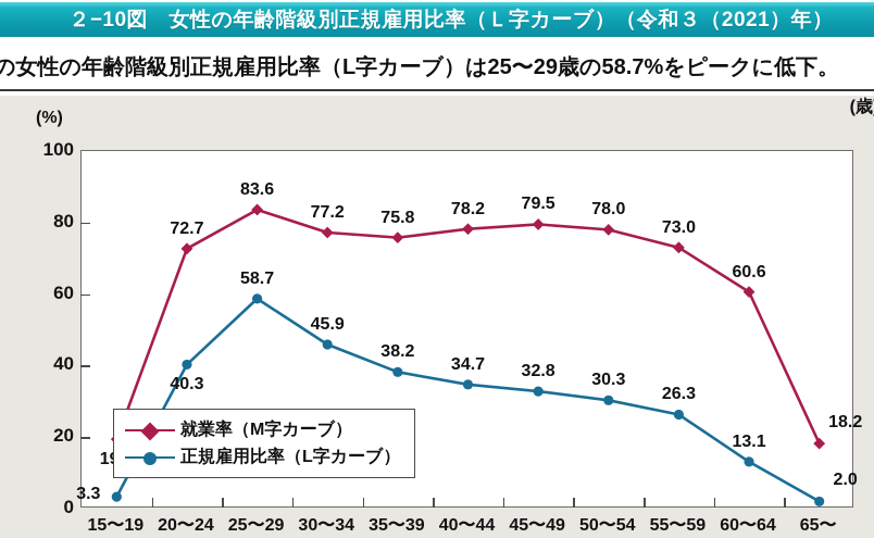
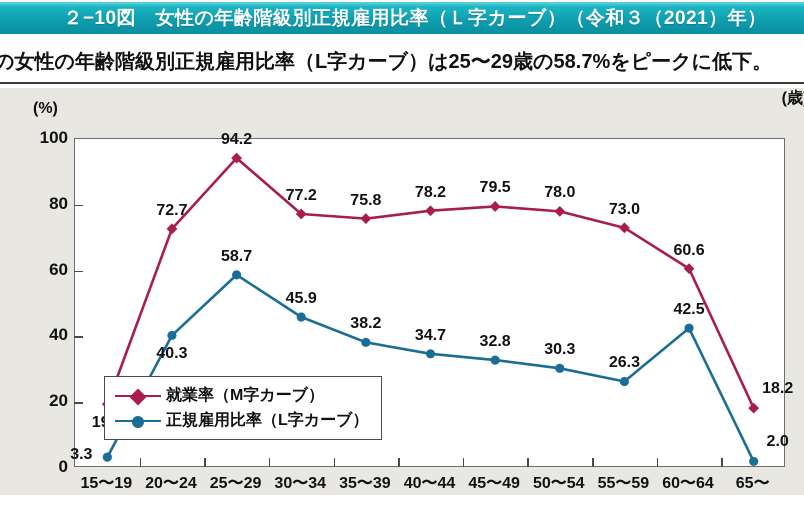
就業率（M字カーブ）/25〜29: 83.6 -> 94.2
正規雇用比率（L字カーブ）/60〜64: 13.1 -> 42.5
